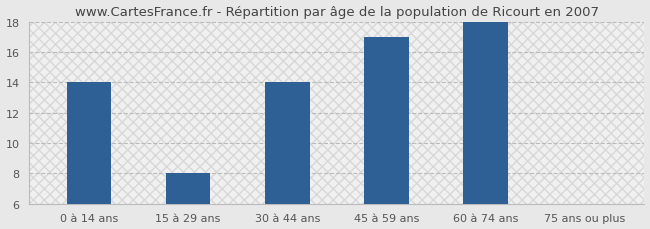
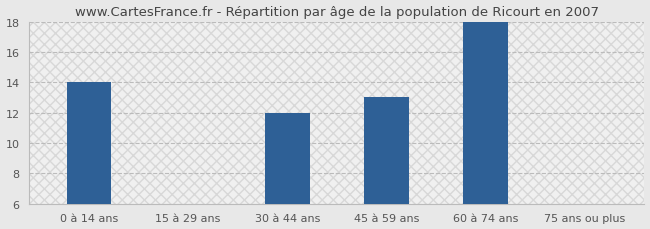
15 à 29 ans: 8 -> 6
30 à 44 ans: 14 -> 12
45 à 59 ans: 17 -> 13
